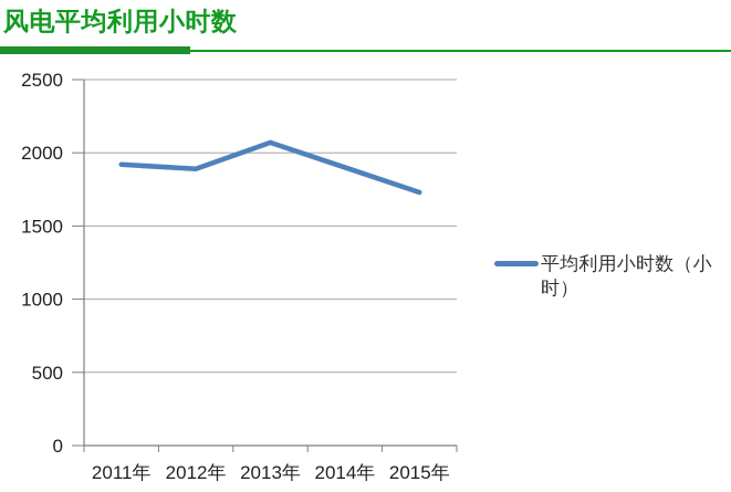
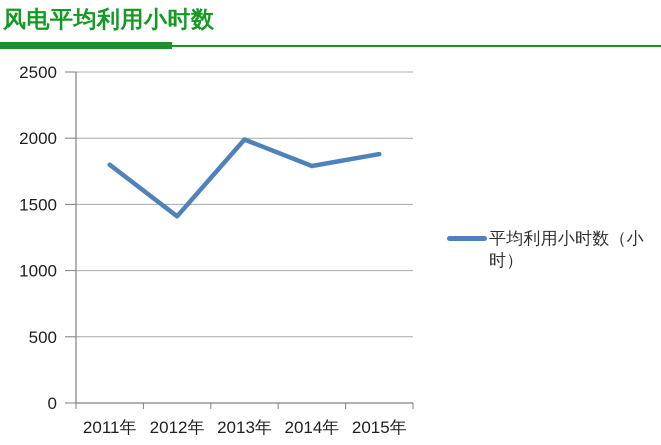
2011年: 1920 -> 1800
2012年: 1890 -> 1410
2013年: 2070 -> 1990
2014年: 1900 -> 1790
2015年: 1730 -> 1880
